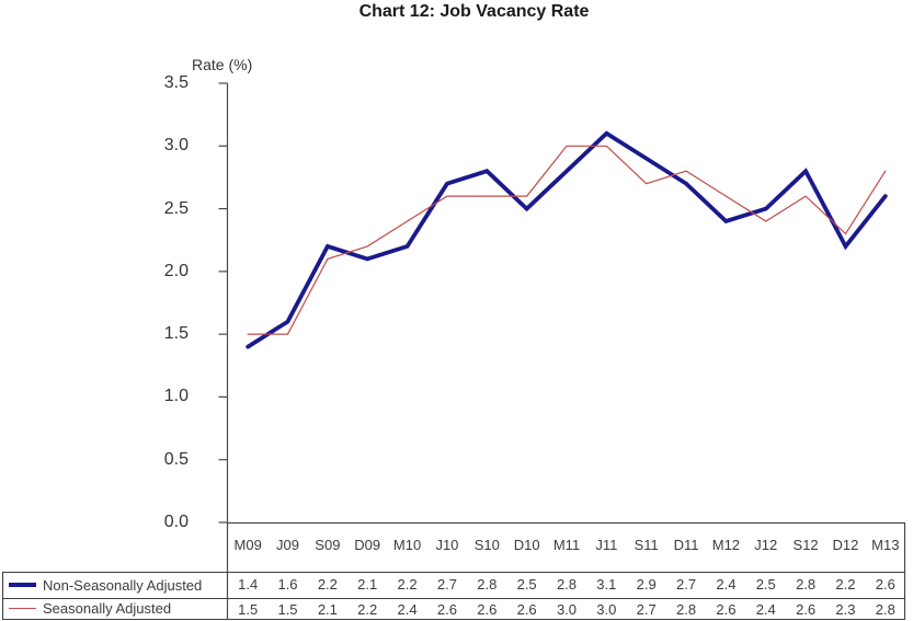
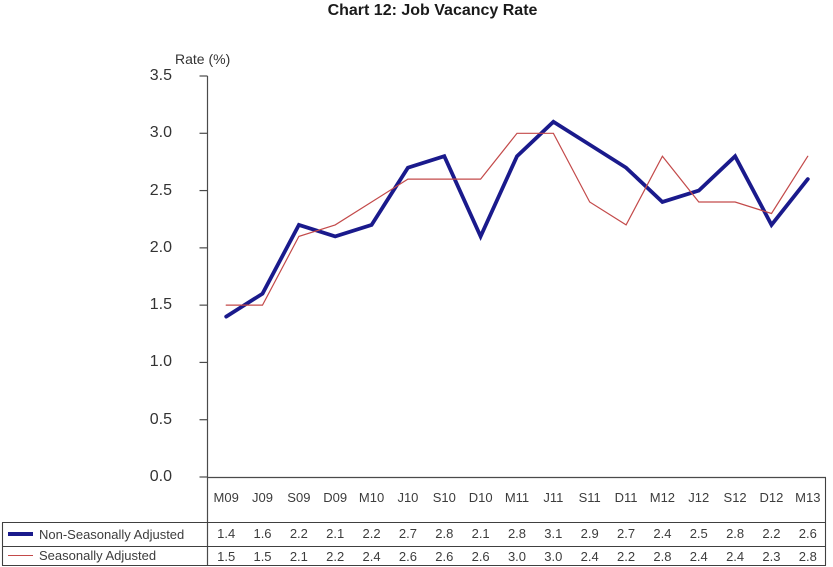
Non-Seasonally Adjusted/D10: 2.5 -> 2.1
Seasonally Adjusted/S11: 2.7 -> 2.4
Seasonally Adjusted/D11: 2.8 -> 2.2
Seasonally Adjusted/M12: 2.6 -> 2.8
Seasonally Adjusted/S12: 2.6 -> 2.4
